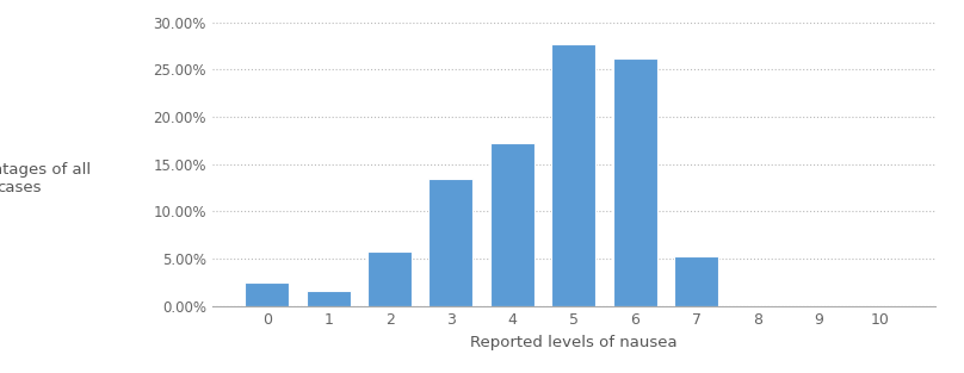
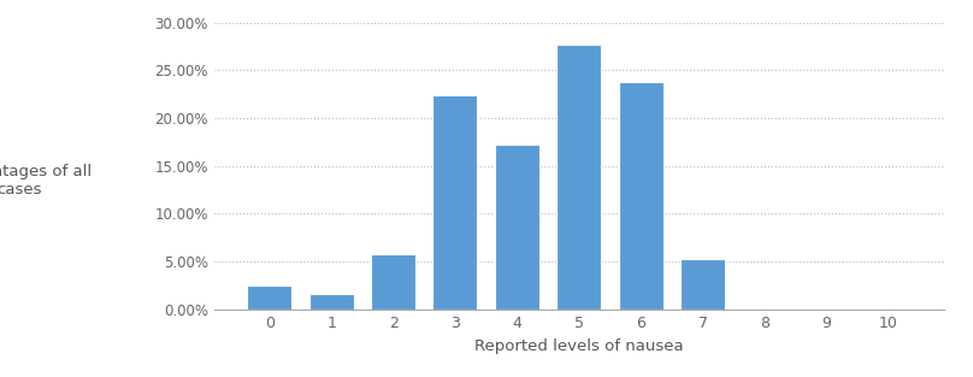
3: 13.4% -> 22.4%
6: 26.2% -> 23.8%
